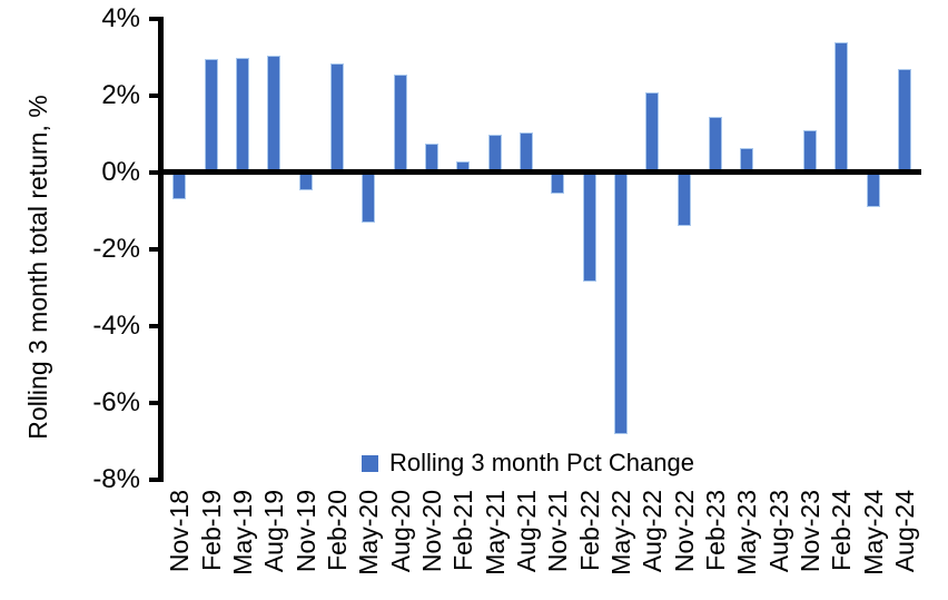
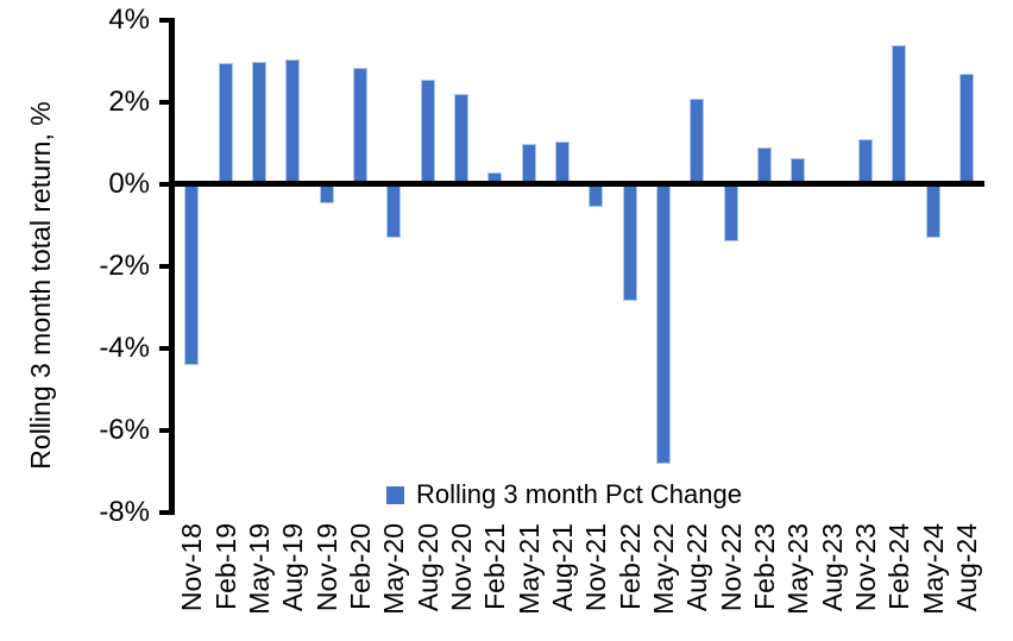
Nov-18: -0.7% -> -4.4%
Nov-20: 0.8% -> 2.2%
Feb-23: 1.4% -> 0.9%
May-24: -0.9% -> -1.3%
